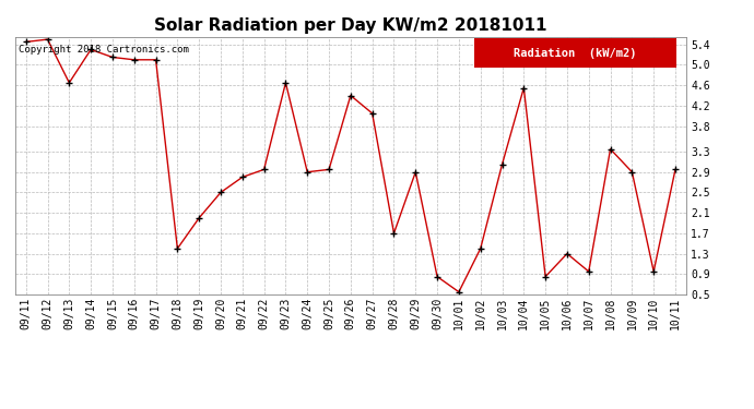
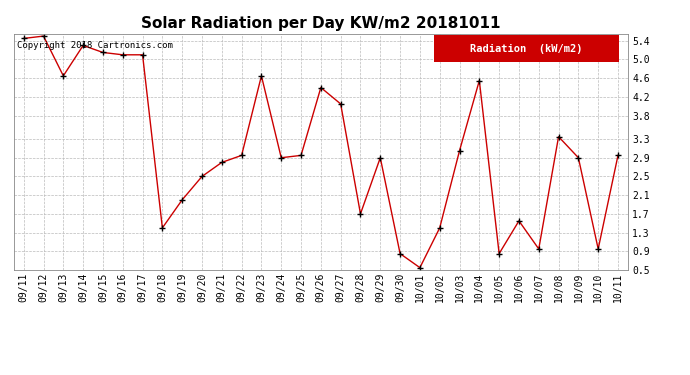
10/06: 1.30 -> 1.55
